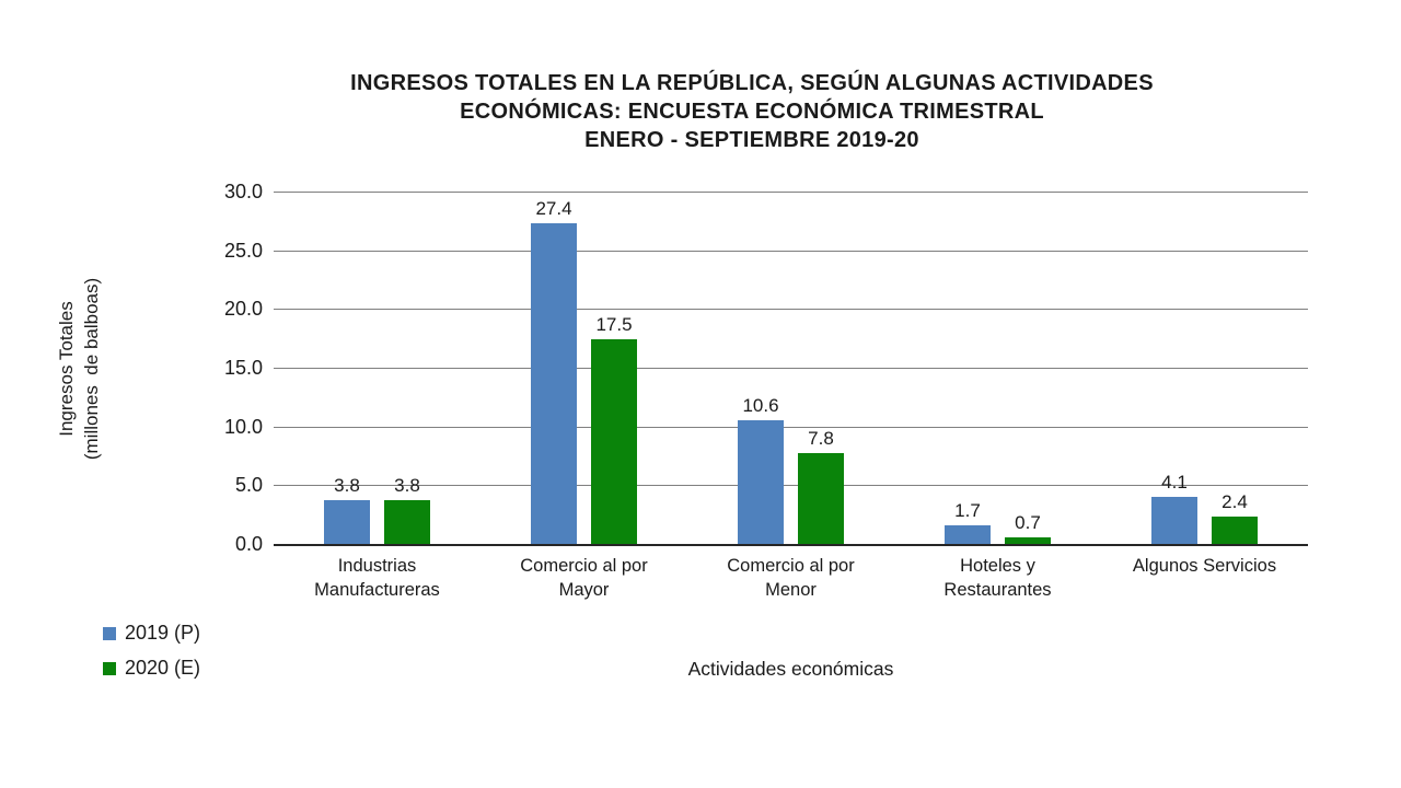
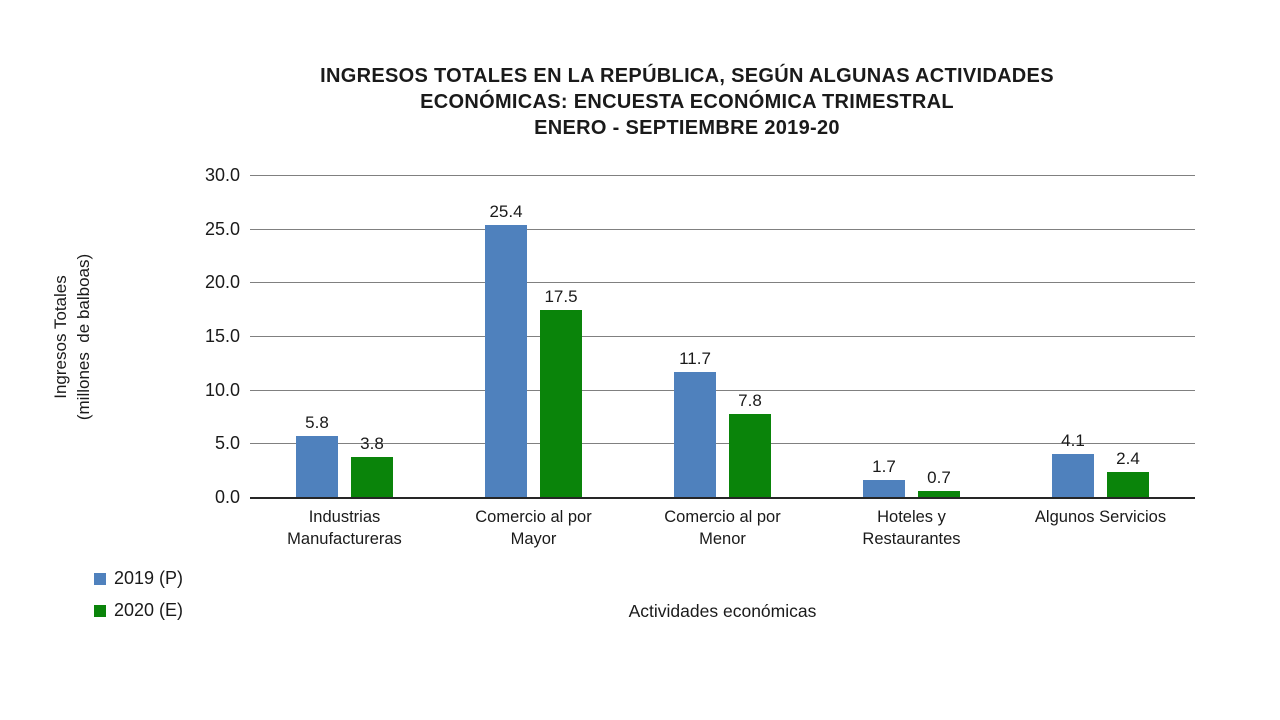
2019 (P)/Industrias Manufactureras: 3.8 -> 5.8
2019 (P)/Comercio al por Mayor: 27.4 -> 25.4
2019 (P)/Comercio al por Menor: 10.6 -> 11.7
